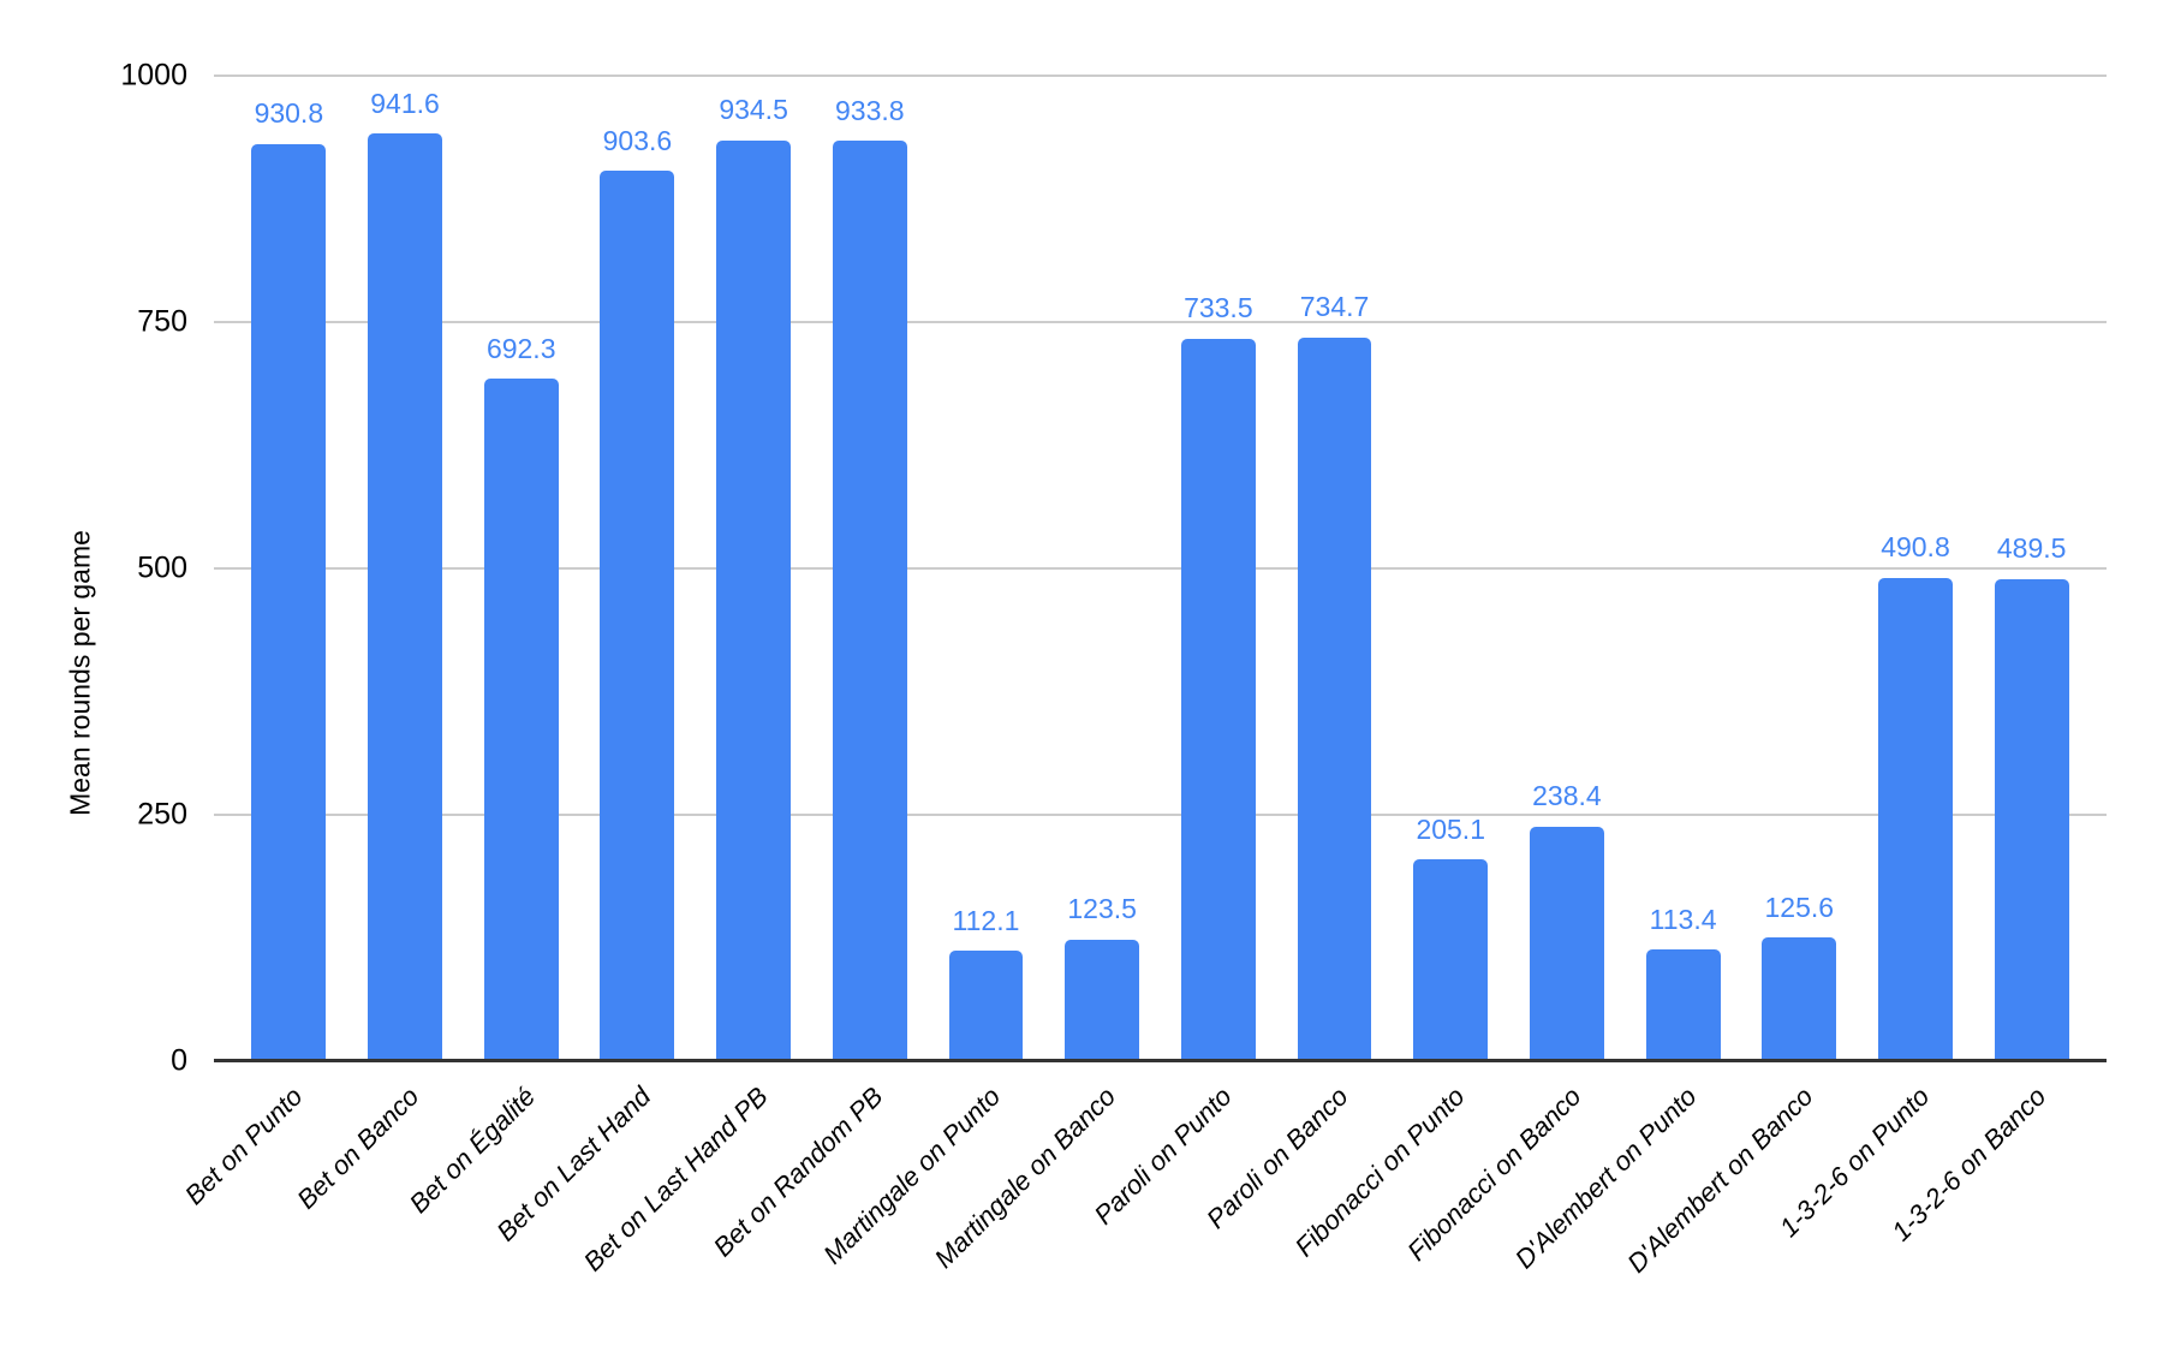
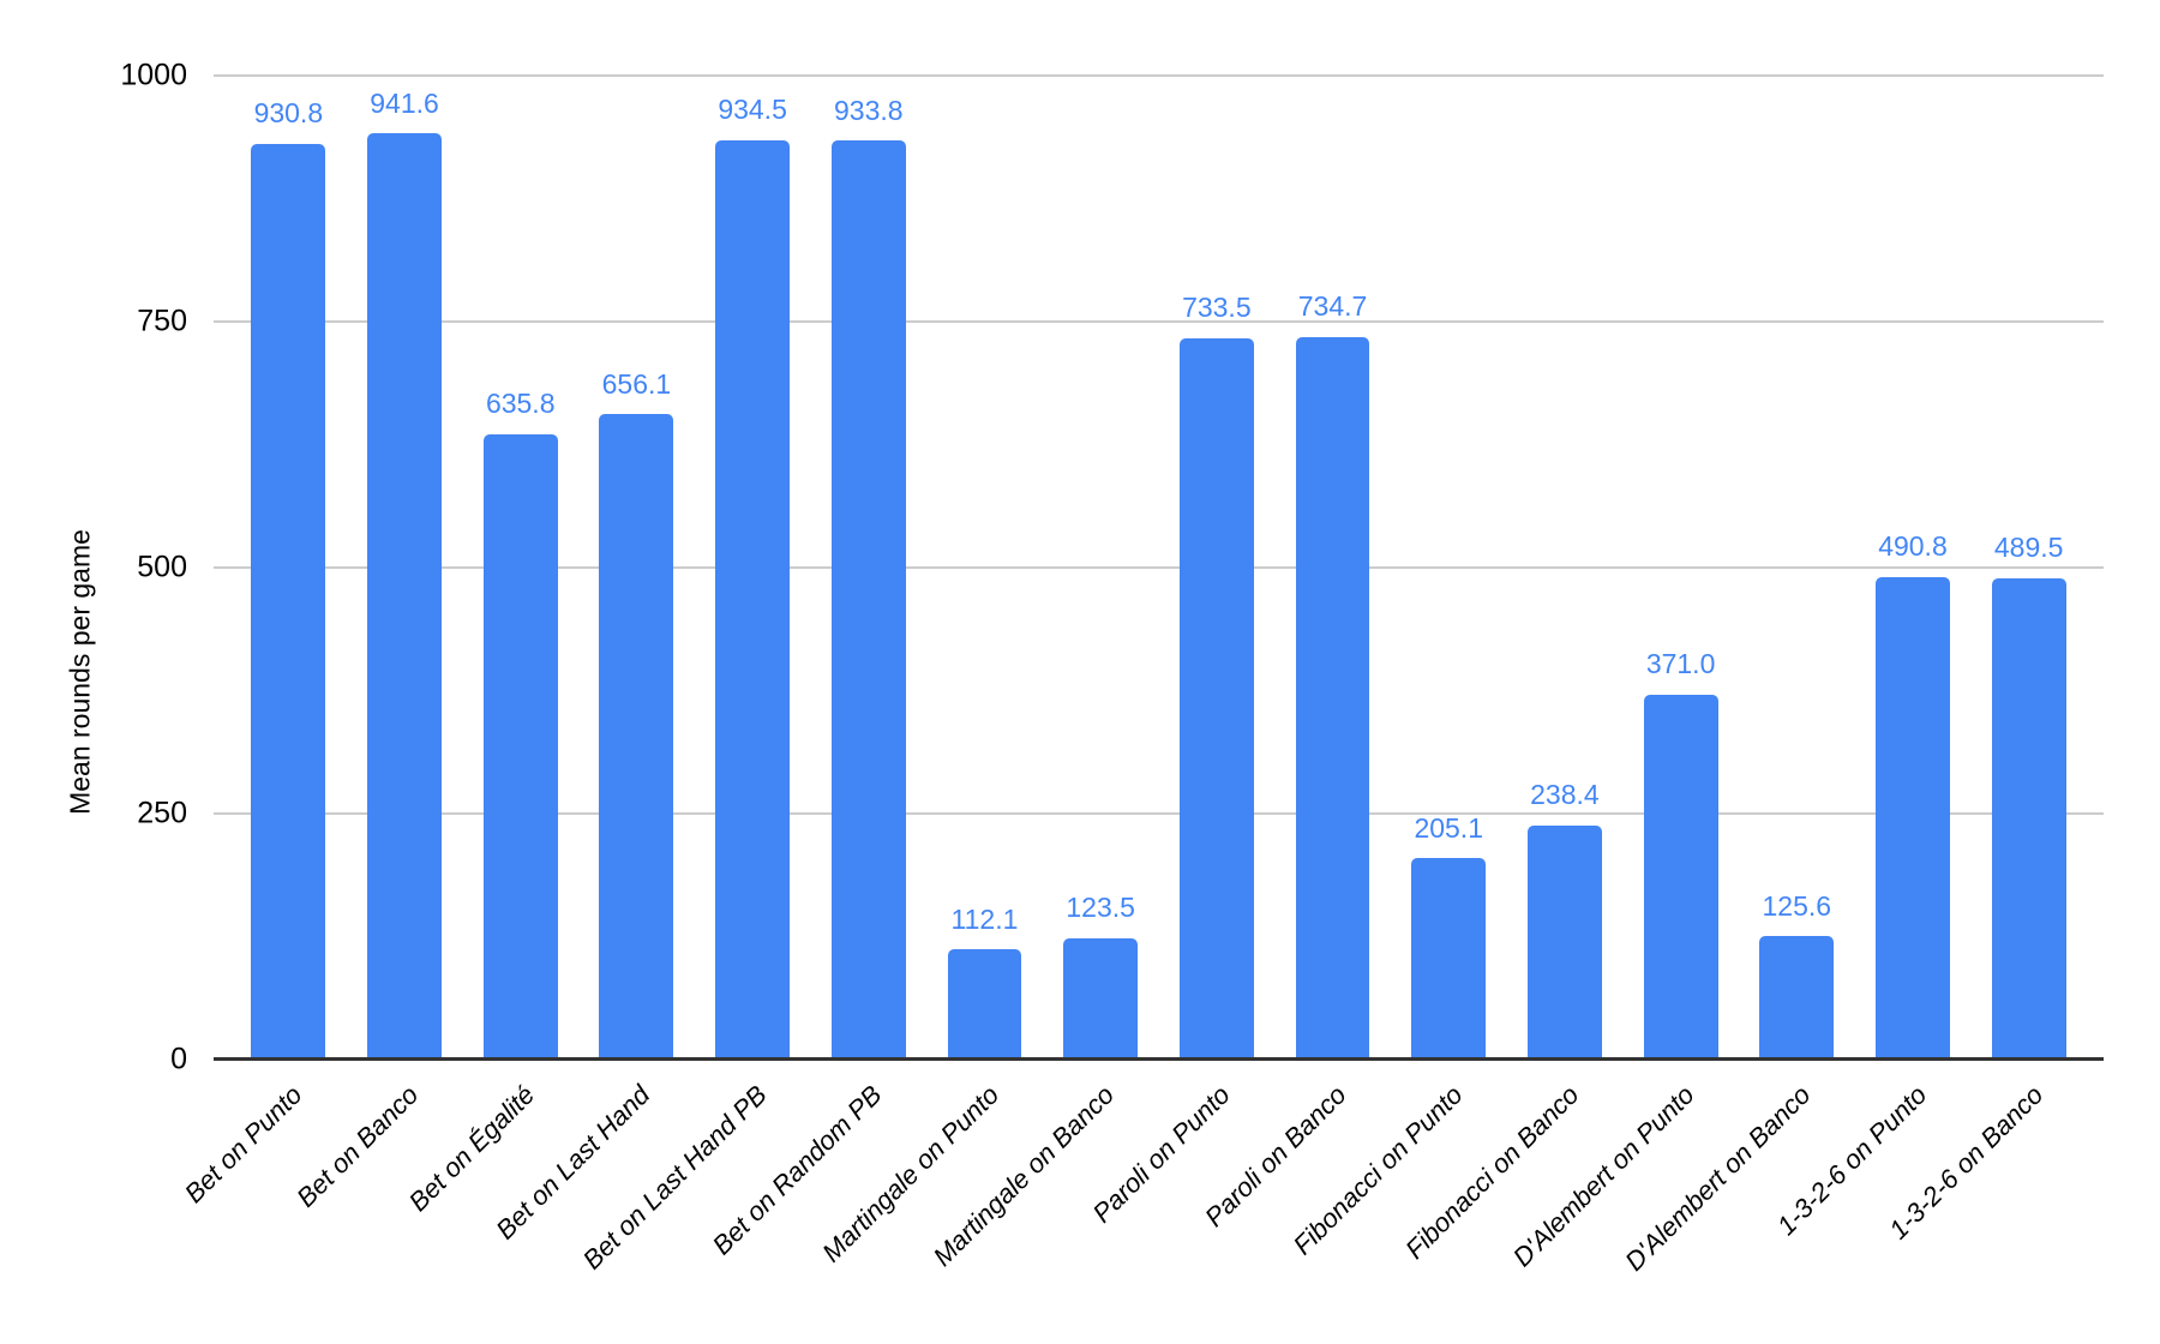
Bet on Égalité: 692.3 -> 635.8
Bet on Last Hand: 903.6 -> 656.1
D'Alembert on Punto: 113.4 -> 371.0
